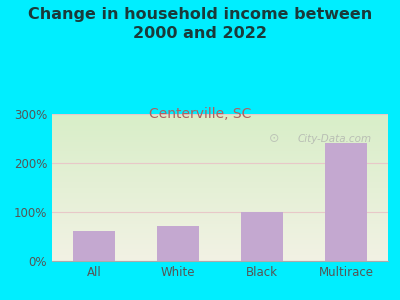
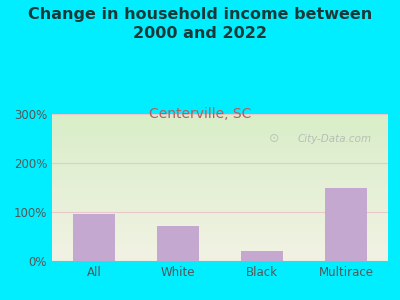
All: 62% -> 95%
Black: 100% -> 20%
Multirace: 240% -> 150%
